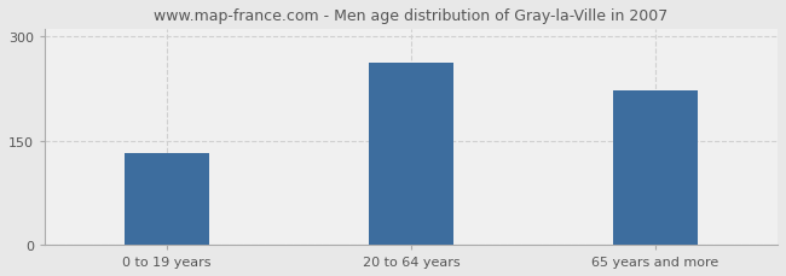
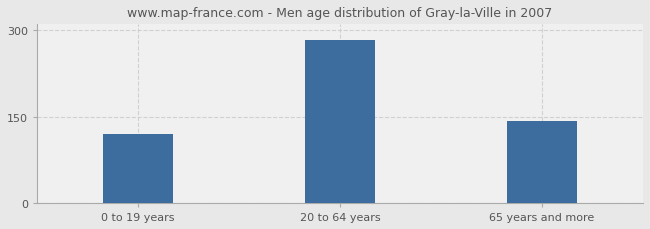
0 to 19 years: 132 -> 120
20 to 64 years: 262 -> 283
65 years and more: 222 -> 142
